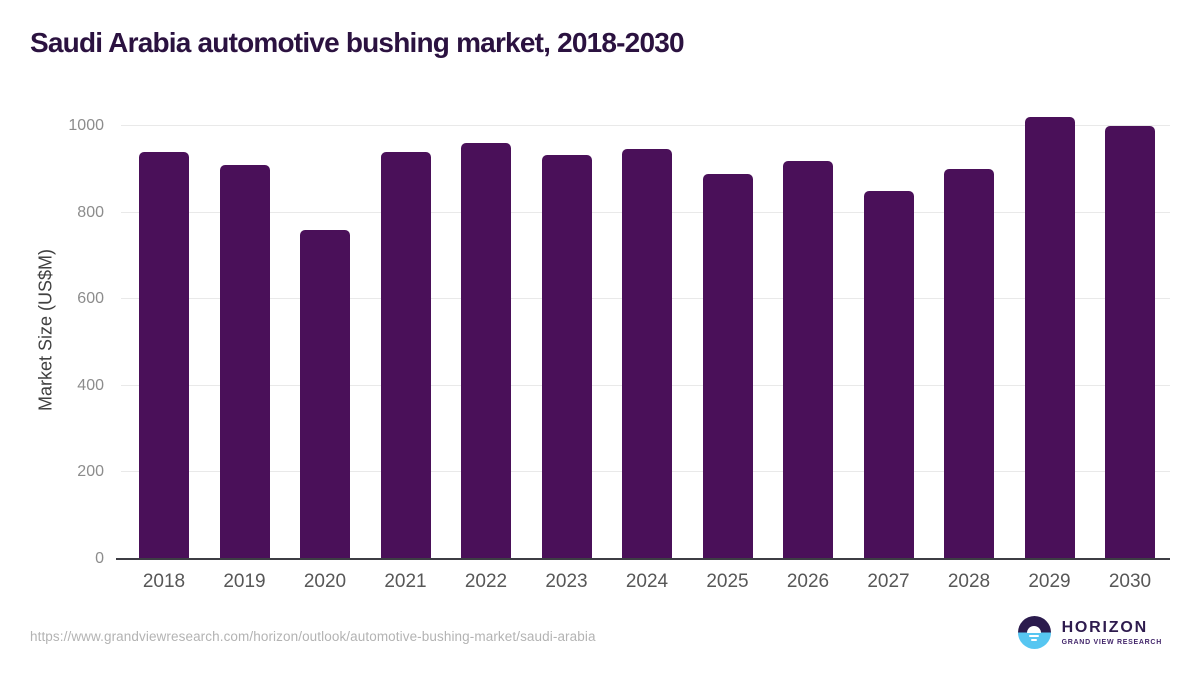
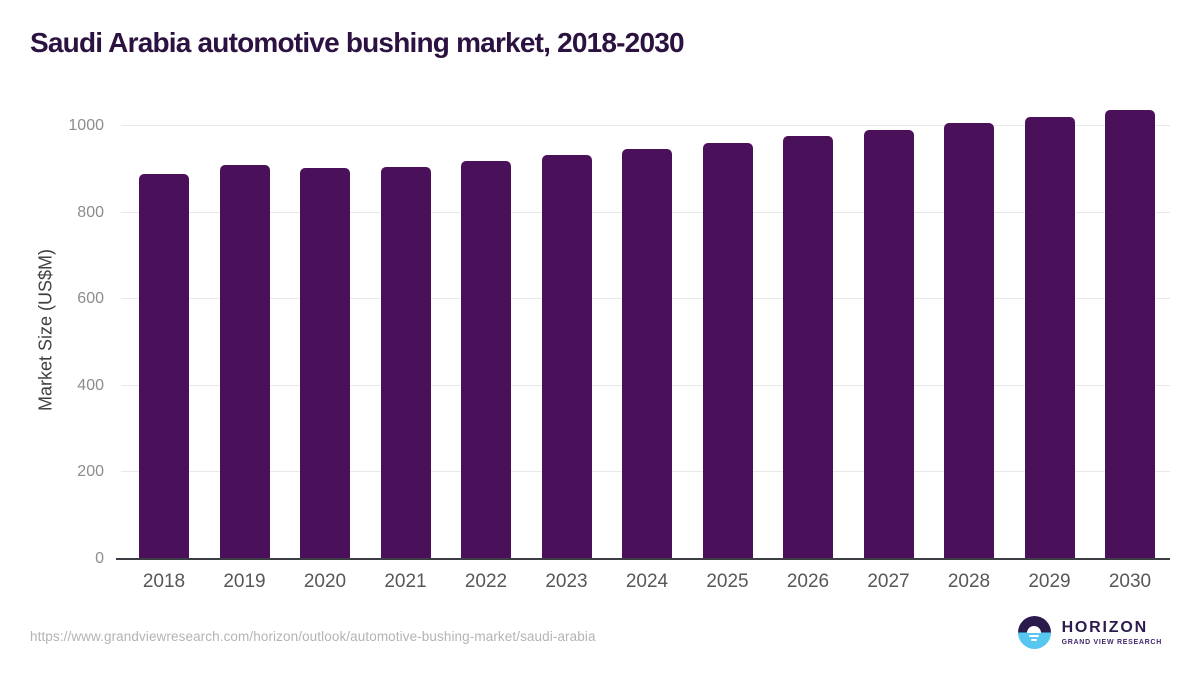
2018: 940 -> 890
2020: 760 -> 900
2021: 940 -> 910
2022: 960 -> 920
2025: 890 -> 960
2026: 920 -> 980
2027: 850 -> 990
2028: 900 -> 1010
2030: 1000 -> 1040
